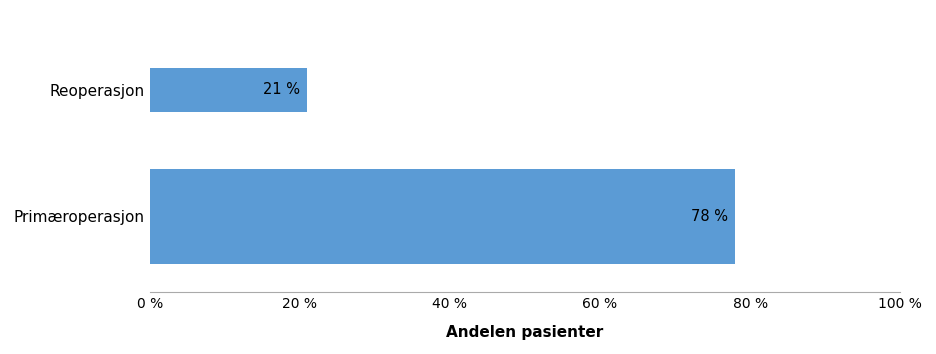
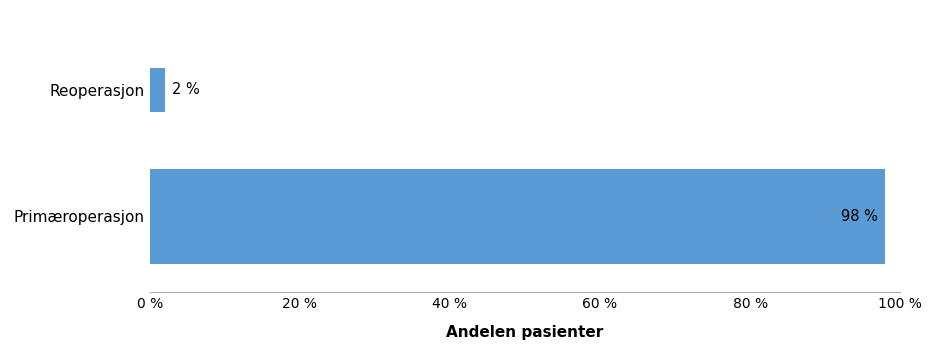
Reoperasjon: 21 -> 2
Primæroperasjon: 78 -> 98
